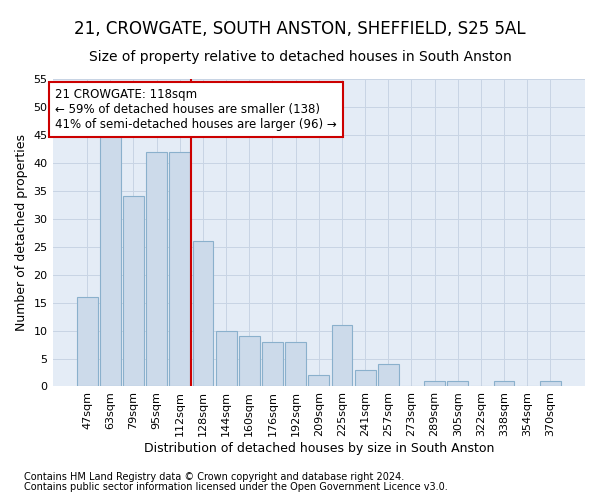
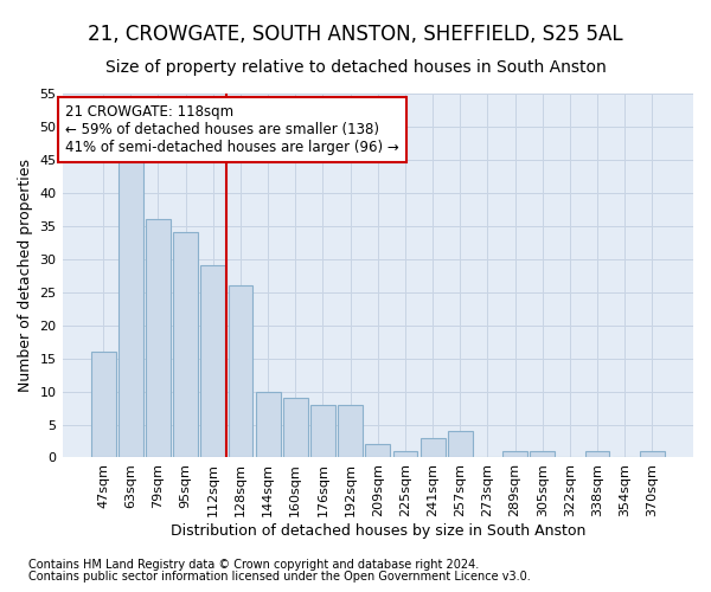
79sqm: 34 -> 36
95sqm: 42 -> 34
112sqm: 42 -> 29
225sqm: 11 -> 1
